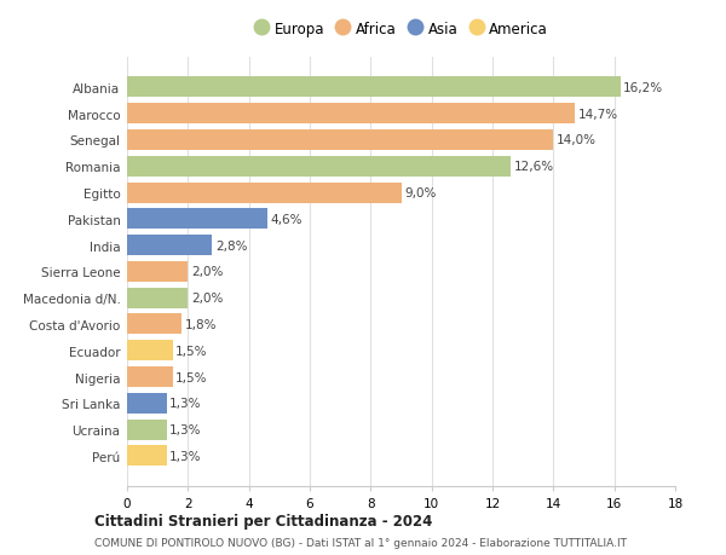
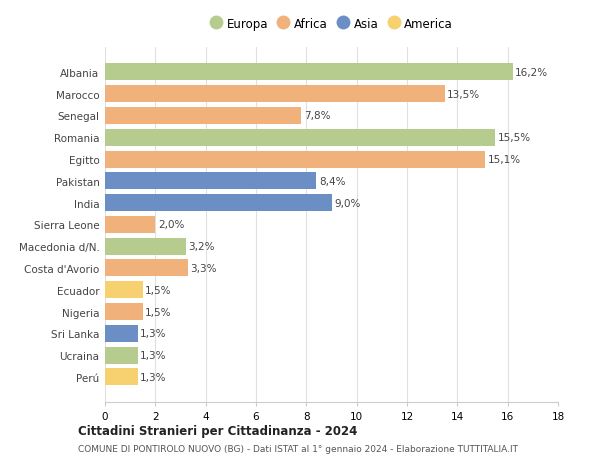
Marocco: 14,7% -> 13,5%
Senegal: 14,0% -> 7,8%
Romania: 12,6% -> 15,5%
Egitto: 9,0% -> 15,1%
Pakistan: 4,6% -> 8,4%
India: 2,8% -> 9,0%
Macedonia d/N.: 2,0% -> 3,2%
Costa d'Avorio: 1,8% -> 3,3%
